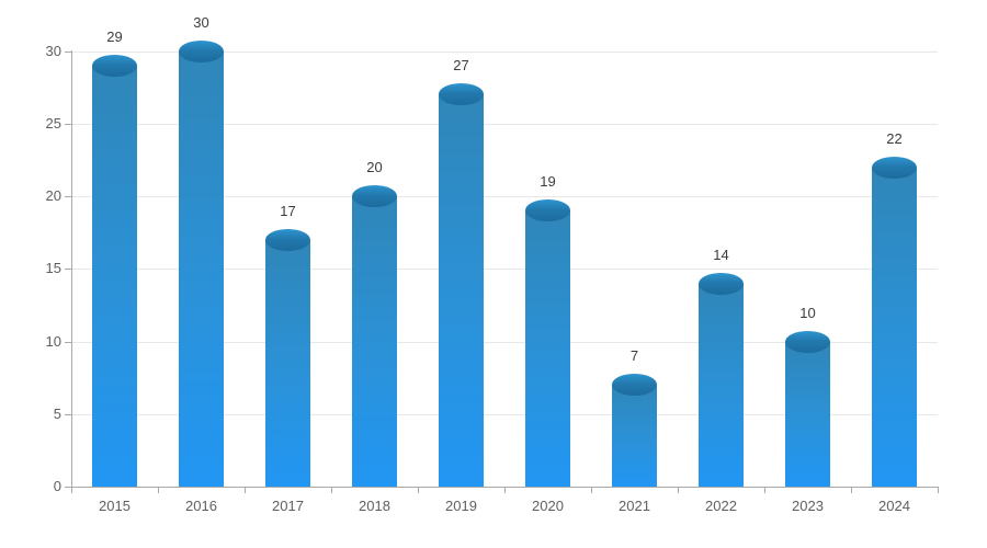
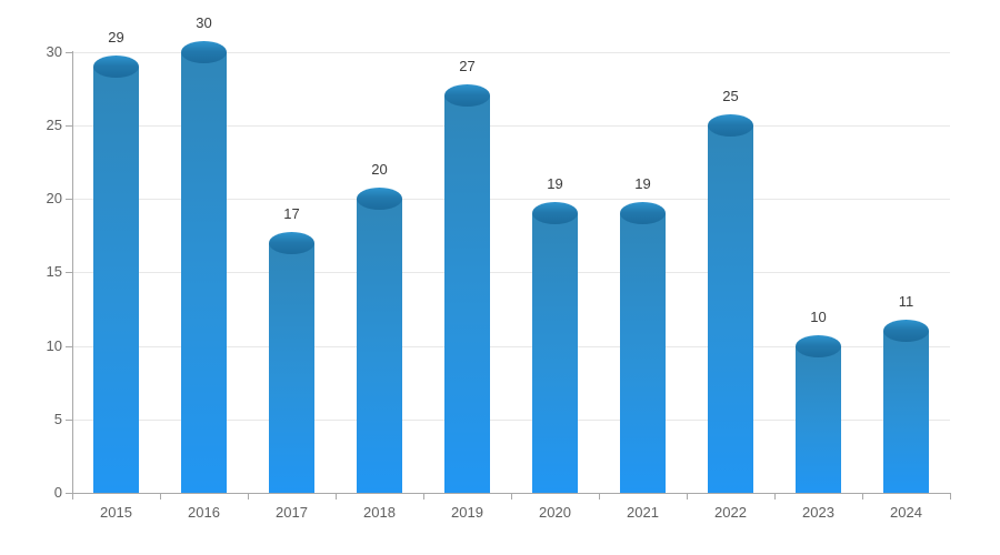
2021: 7 -> 19
2022: 14 -> 25
2024: 22 -> 11
